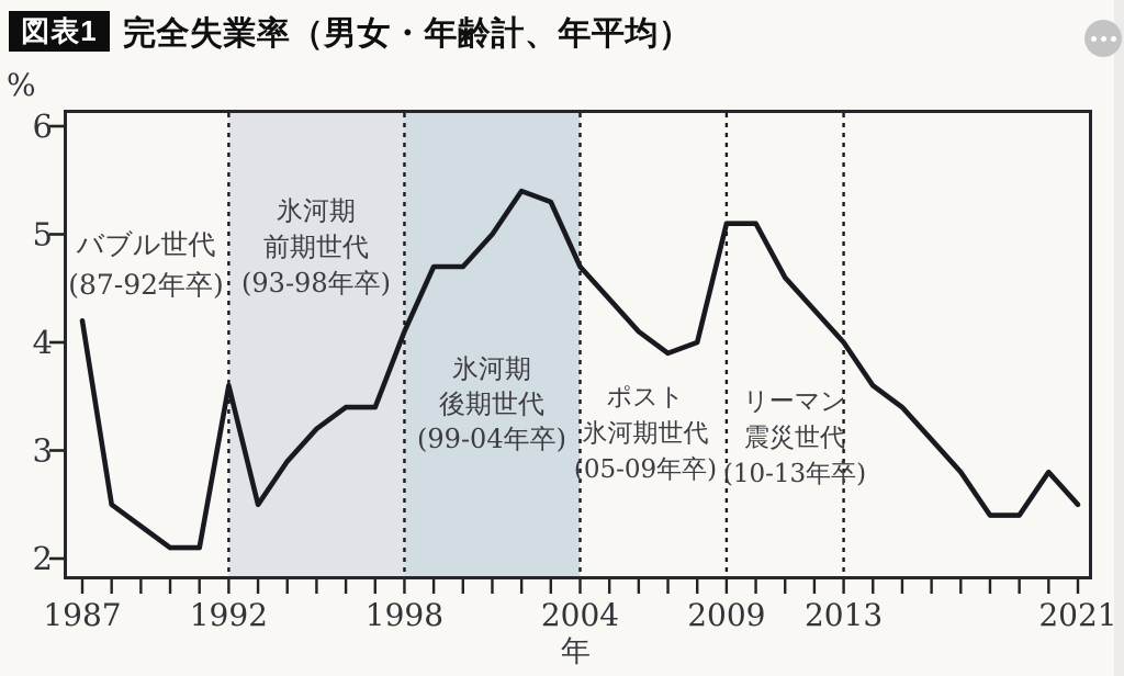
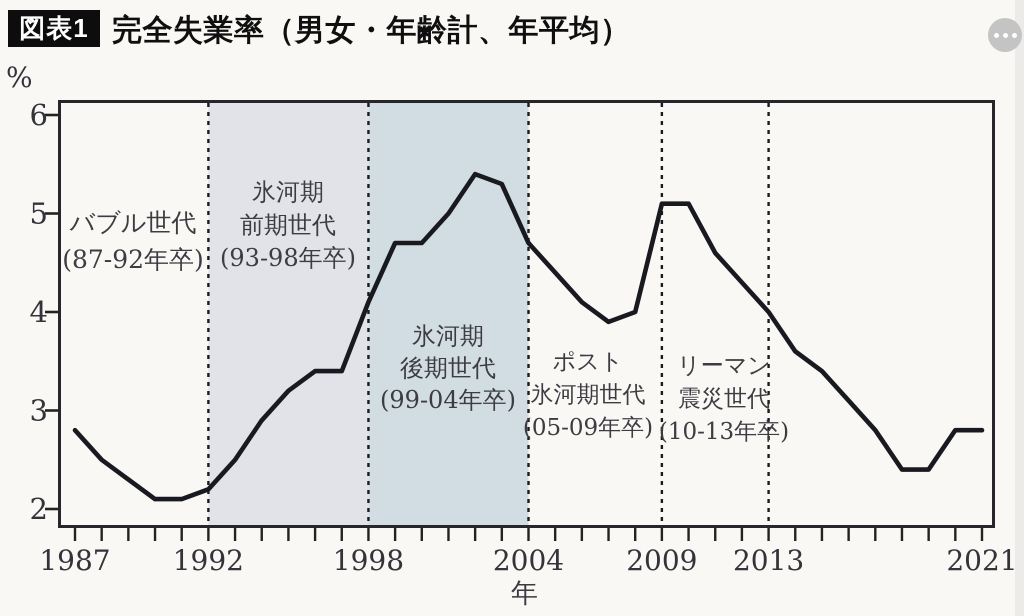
1987: 4.2 -> 2.8
1992: 3.6 -> 2.2
2021: 2.5 -> 2.8
